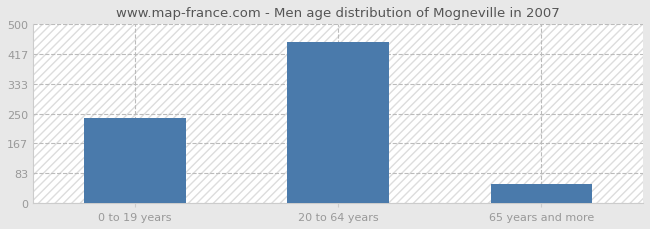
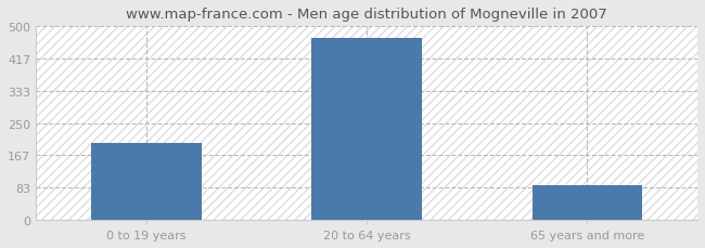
0 to 19 years: 238 -> 200
20 to 64 years: 450 -> 470
65 years and more: 52 -> 90
